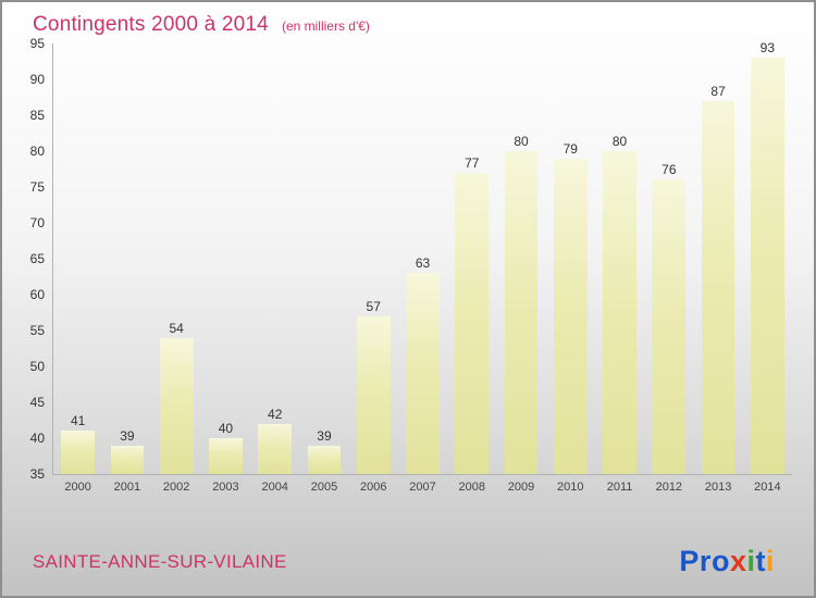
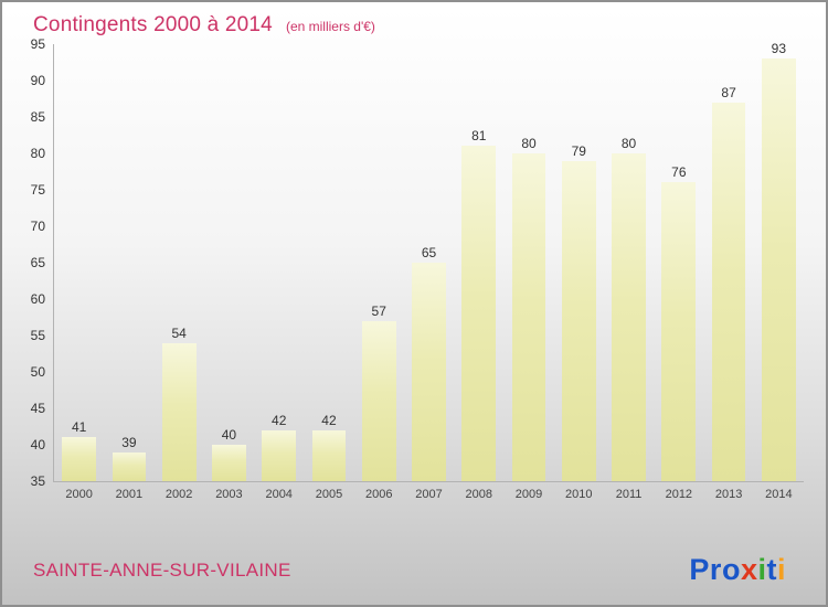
2005: 39 -> 42
2007: 63 -> 65
2008: 77 -> 81
